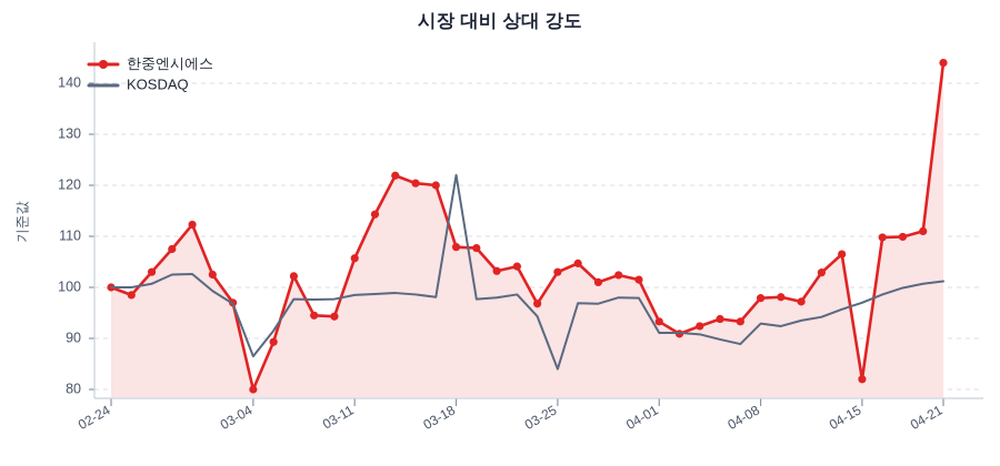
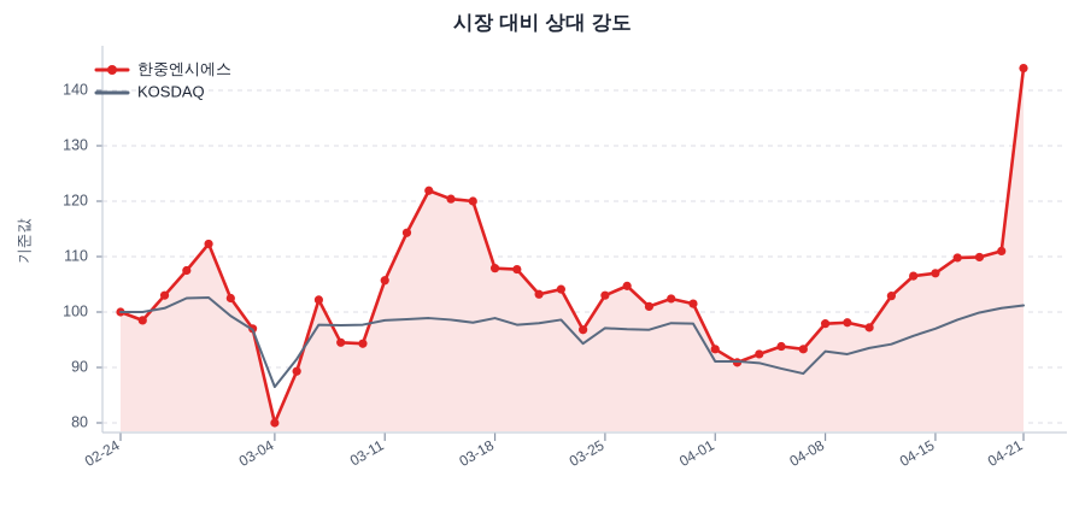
KOSDAQ/03-18: 122 -> 99
KOSDAQ/03-25: 84 -> 97
한중엔시에스/04-15: 82 -> 107
